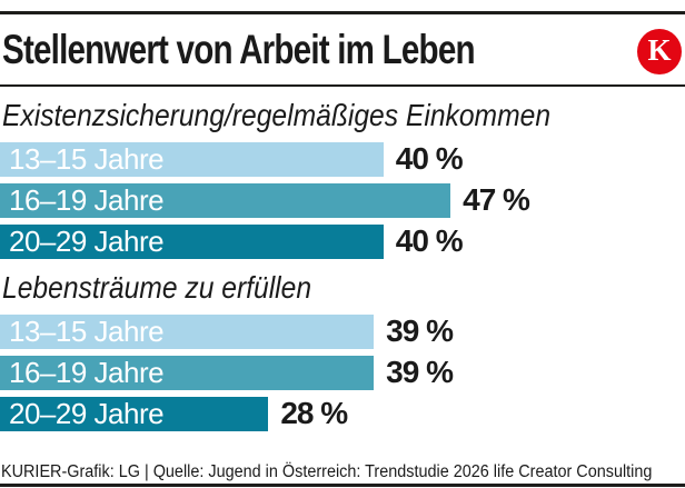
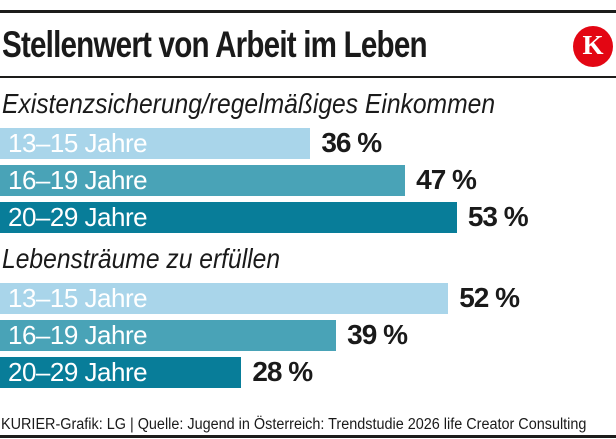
Existenzsicherung/regelmäßiges Einkommen/13–15 Jahre: 40 -> 36
Existenzsicherung/regelmäßiges Einkommen/20–29 Jahre: 40 -> 53
Lebensträume zu erfüllen/13–15 Jahre: 39 -> 52
